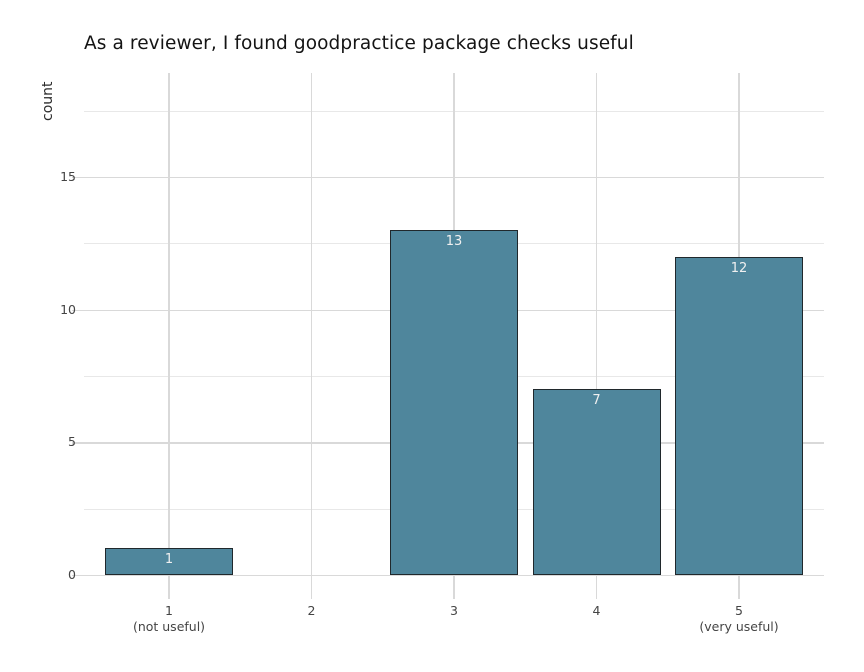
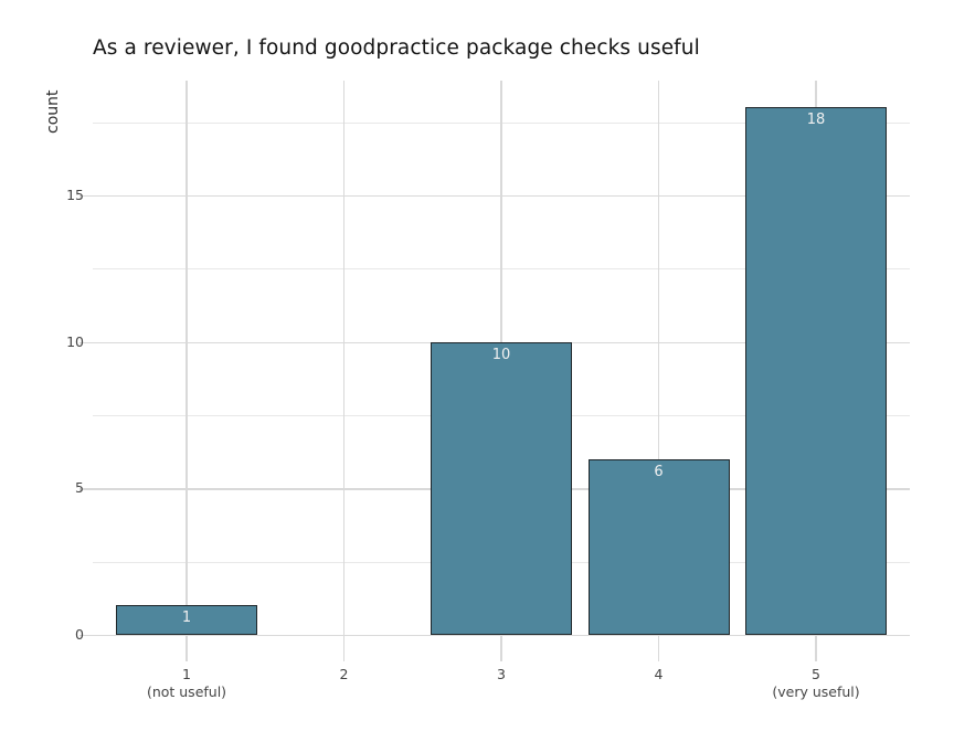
3: 13 -> 10
4: 7 -> 6
5: 12 -> 18
